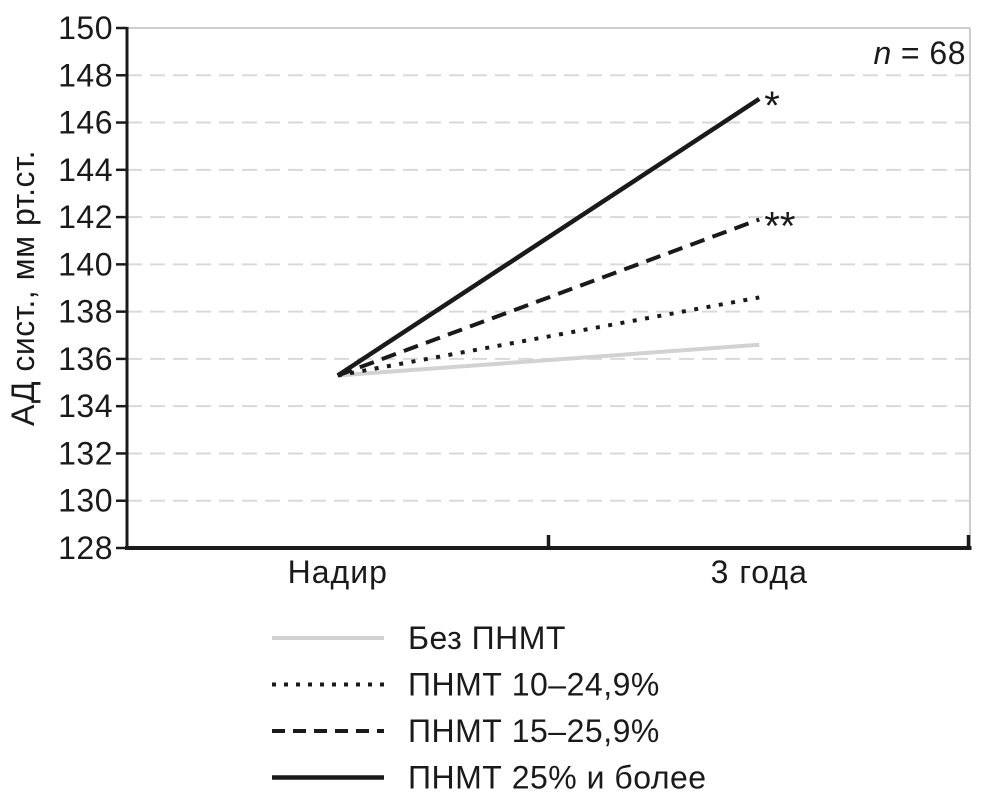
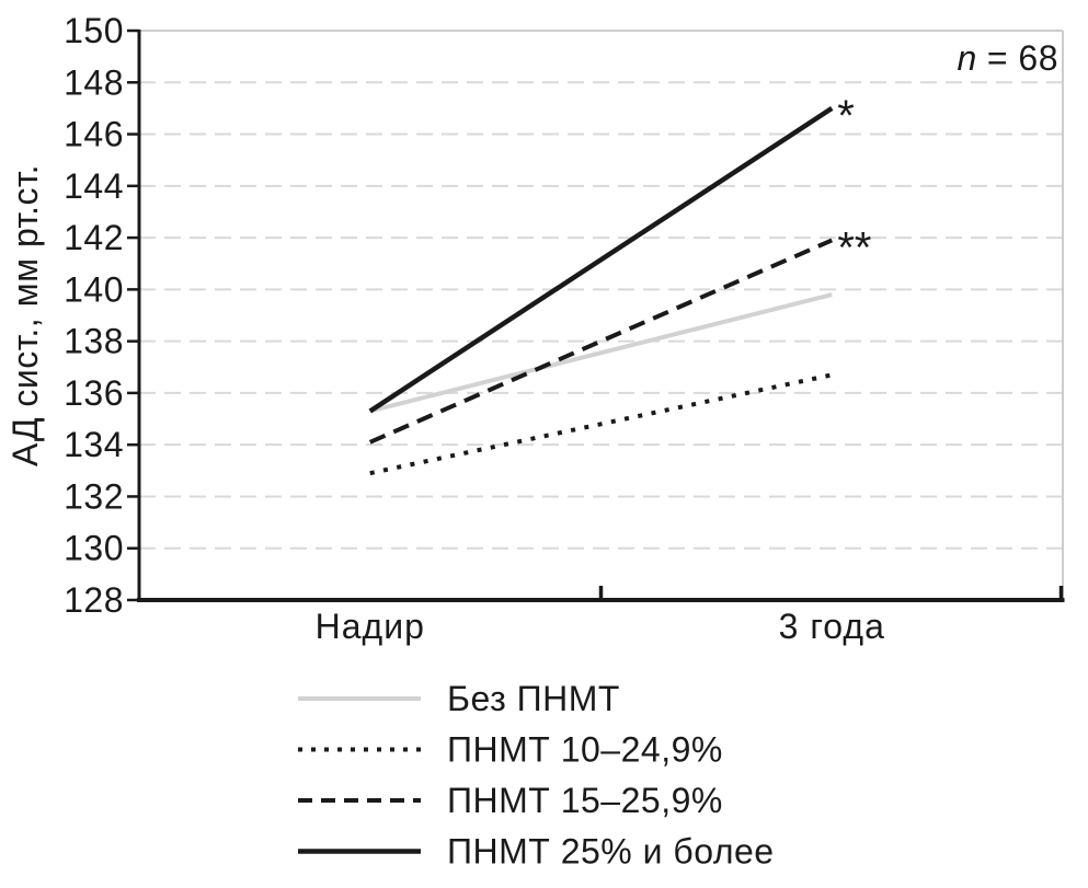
ПНМТ 10–24,9%/Надир: 135.3 -> 132.9
ПНМТ 15–25,9%/Надир: 135.3 -> 134.1
Без ПНМТ/3 года: 136.6 -> 139.8
ПНМТ 10–24,9%/3 года: 138.6 -> 136.7
